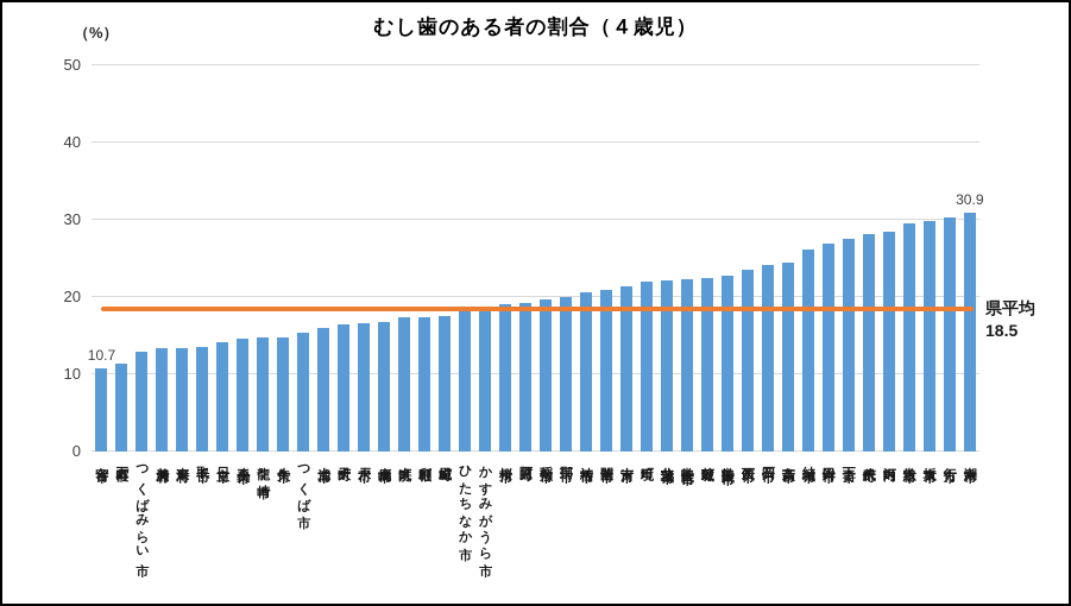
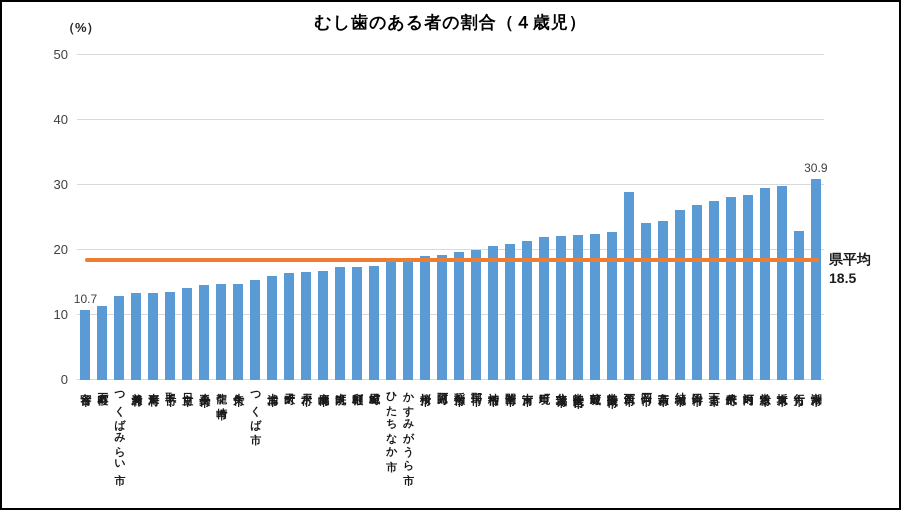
筑西市: 24 -> 29
行方市: 30 -> 23
